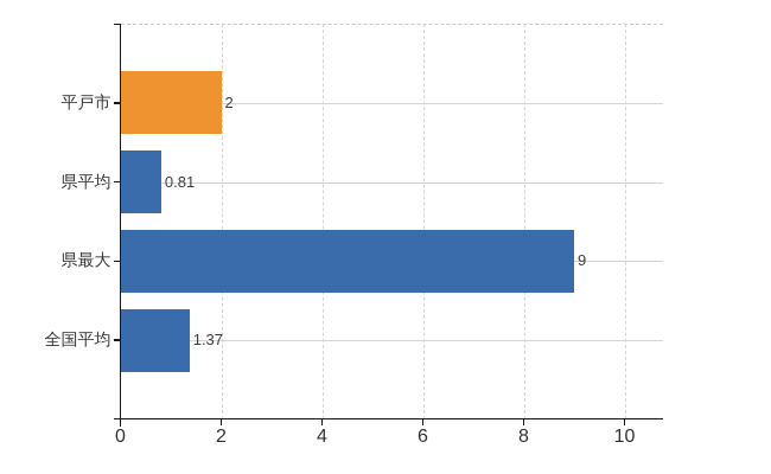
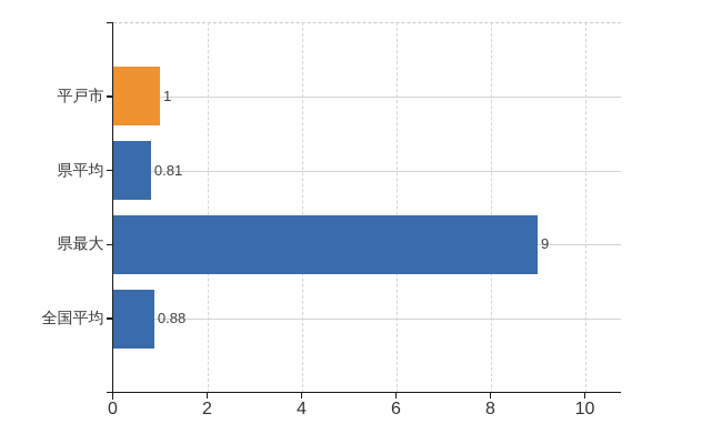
平戸市: 2 -> 1
全国平均: 1.37 -> 0.88
